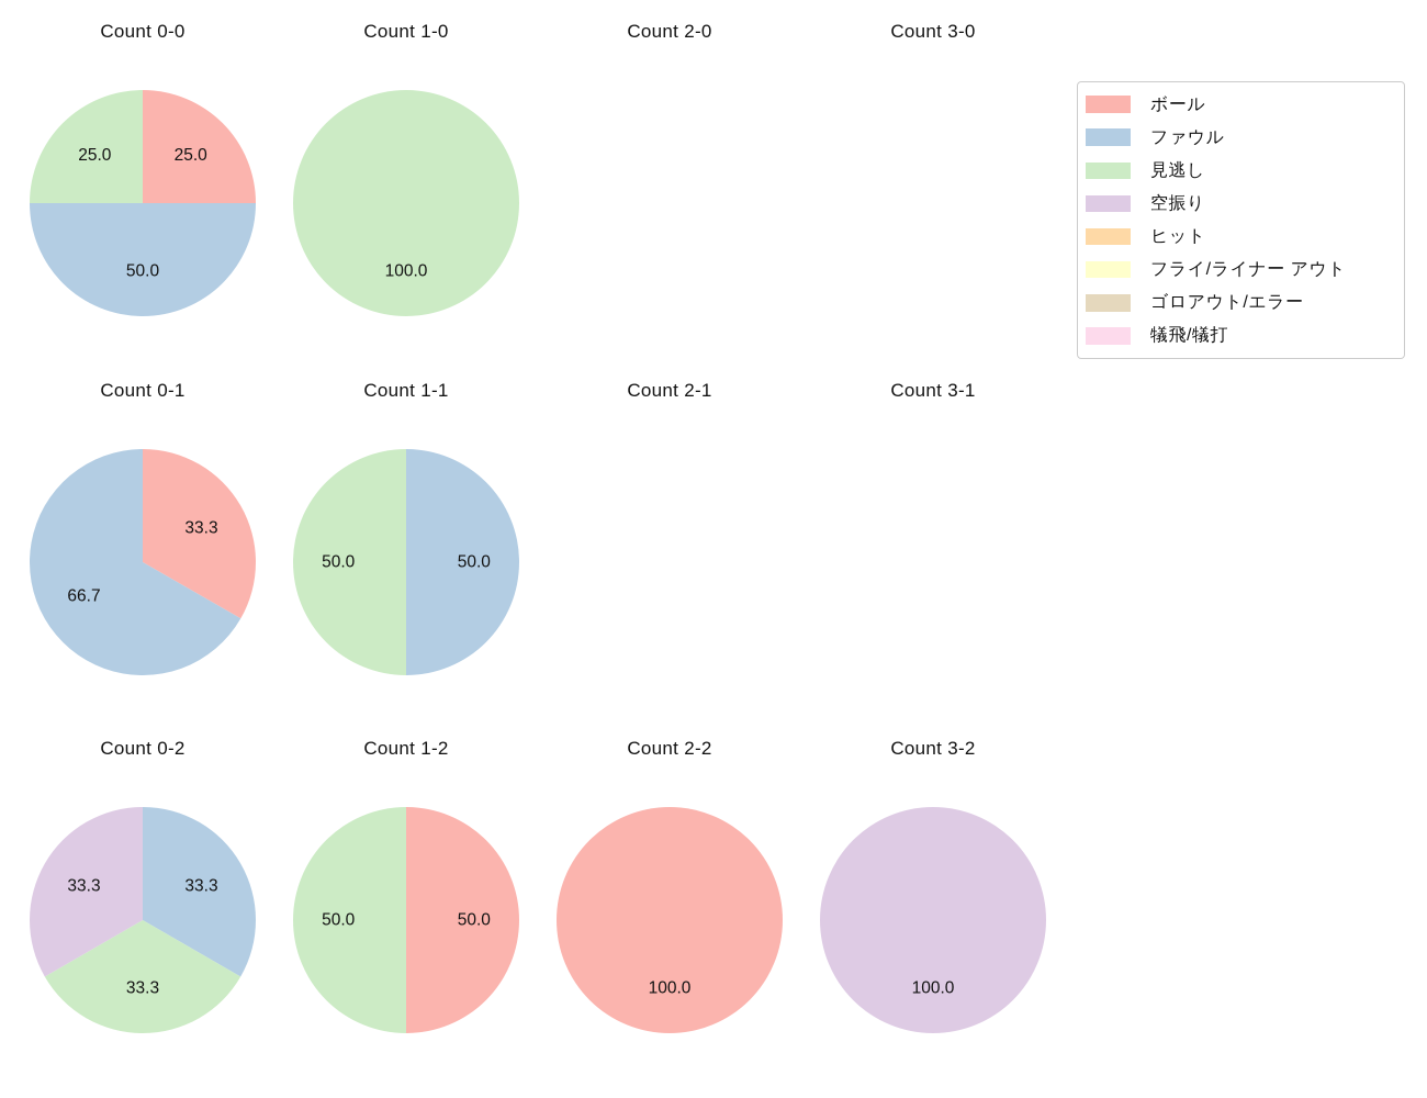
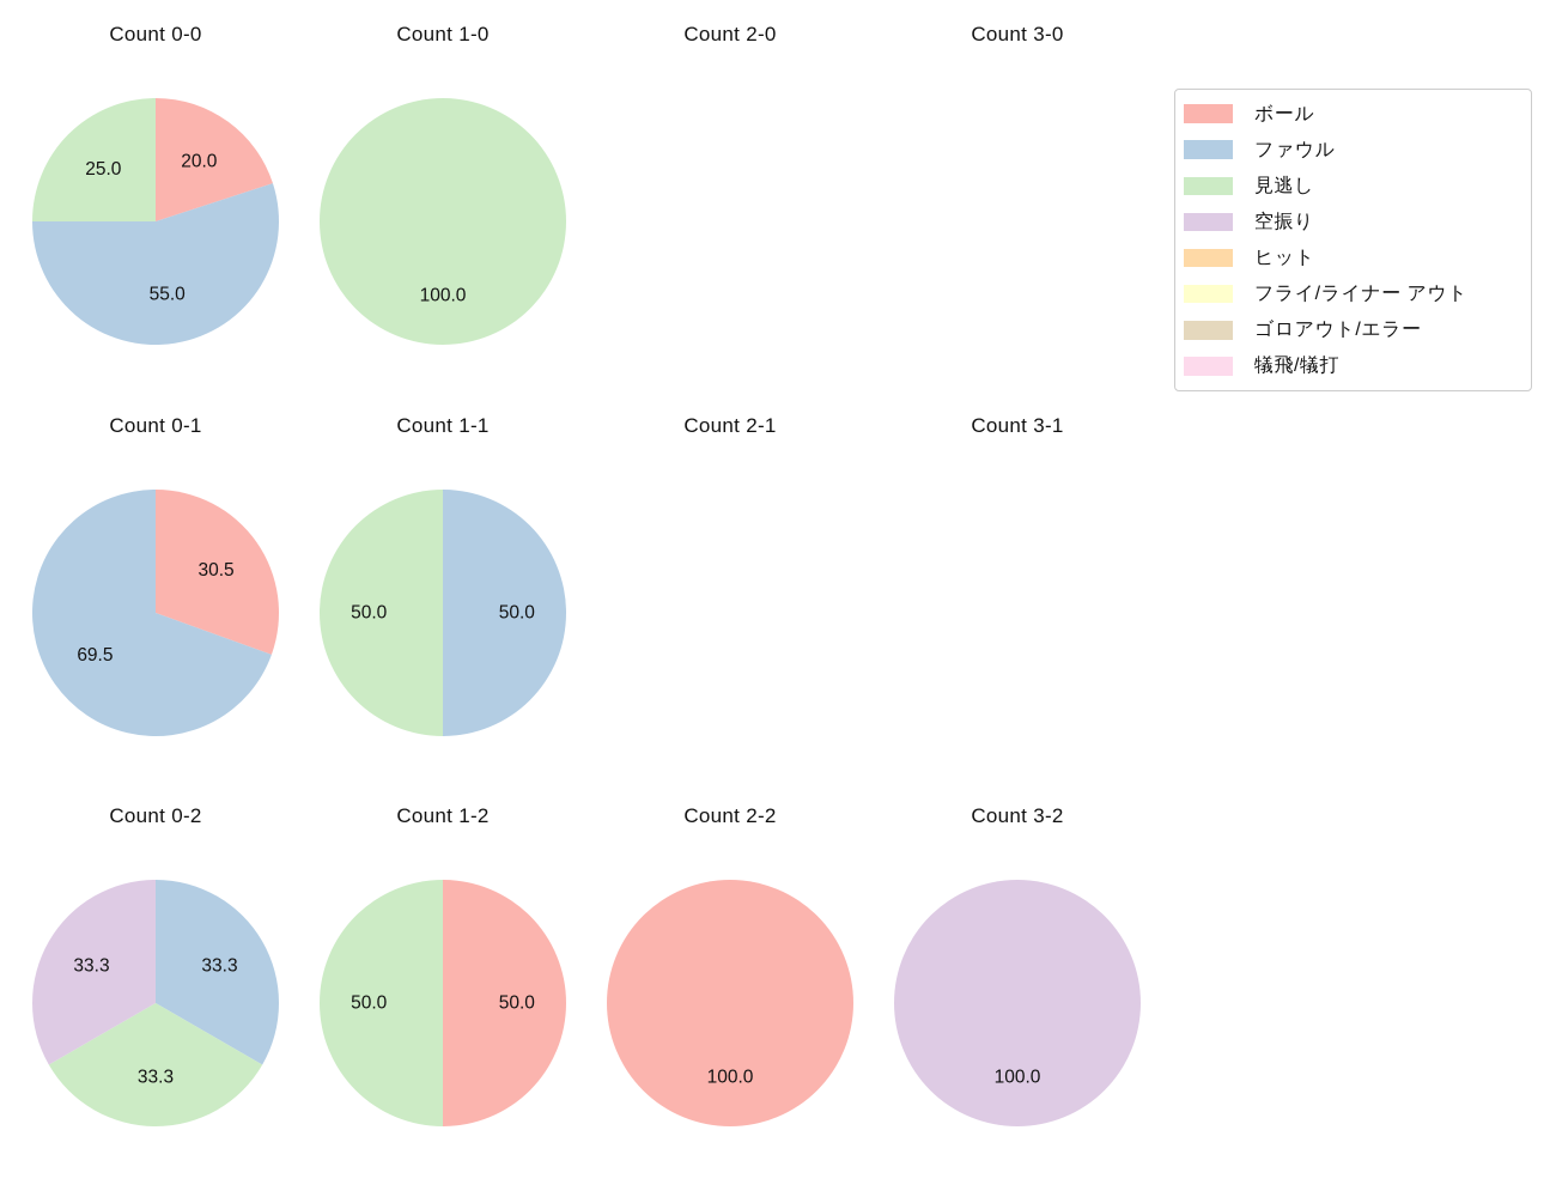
Count 0-0/ボール: 25.0 -> 20.0
Count 0-0/ファウル: 50.0 -> 55.0
Count 0-1/ボール: 33.3 -> 30.5
Count 0-1/ファウル: 66.7 -> 69.5
